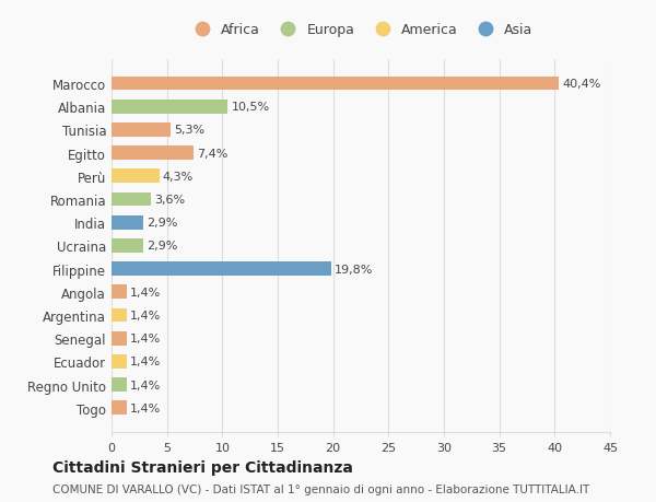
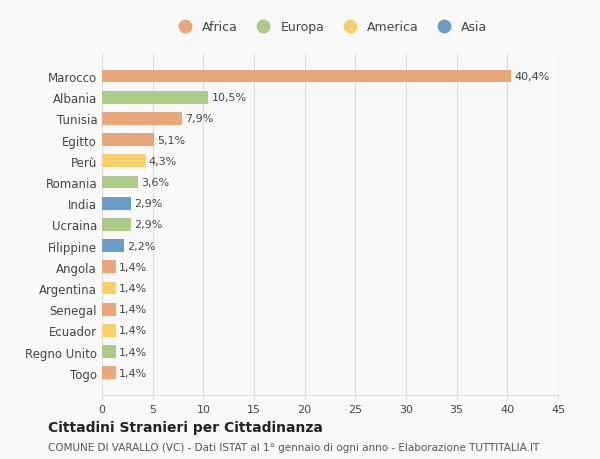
Tunisia: 5,3% -> 7,9%
Egitto: 7,4% -> 5,1%
Filippine: 19,8% -> 2,2%
